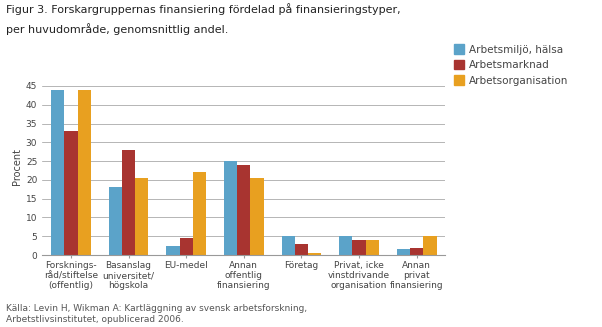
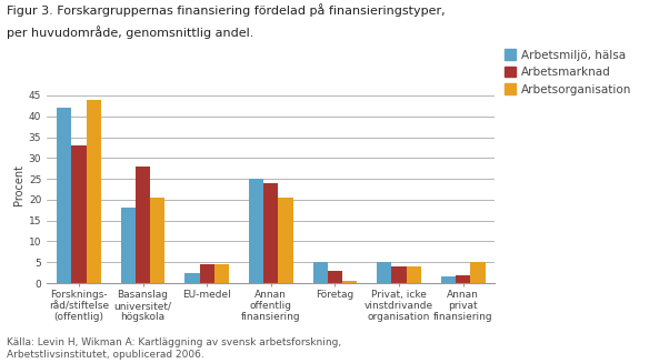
Arbetsmiljö, hälsa/Forsknings- råd/stiftelse (offentlig): 44.0 -> 42.0
Arbetsorganisation/EU-medel: 22.0 -> 4.5
